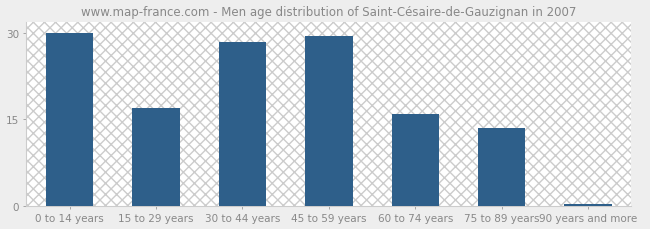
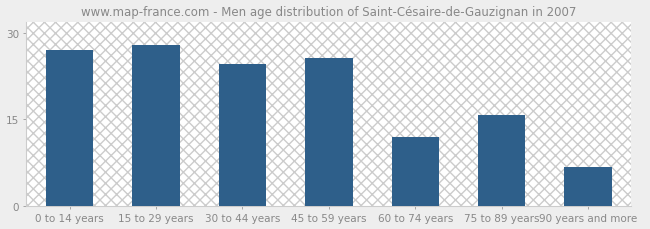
0 to 14 years: 30.0 -> 27.0
15 to 29 years: 17.0 -> 28.0
30 to 44 years: 28.5 -> 24.6
45 to 59 years: 29.5 -> 25.6
60 to 74 years: 16.0 -> 12.0
75 to 89 years: 13.5 -> 15.8
90 years and more: 0.3 -> 6.8
